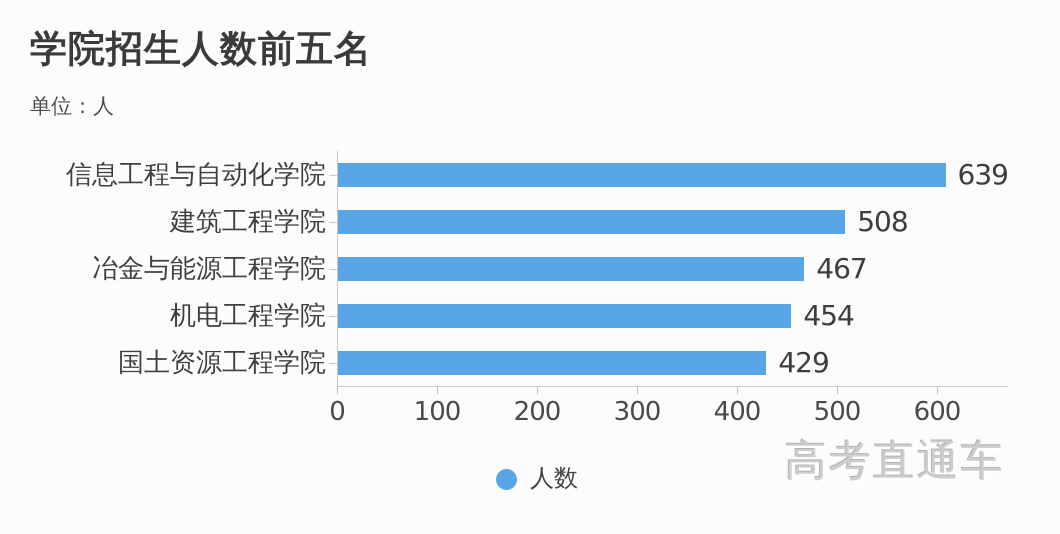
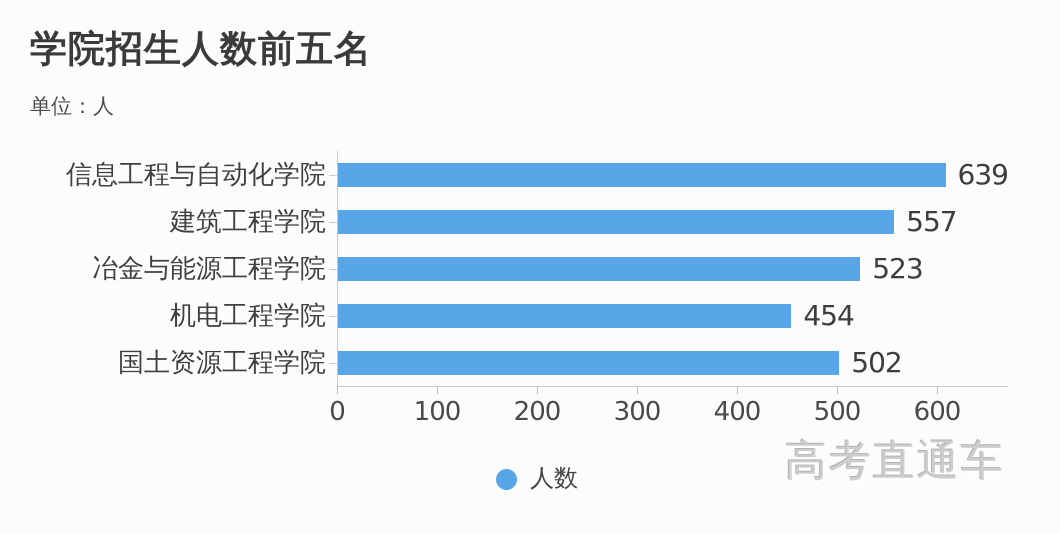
建筑工程学院: 508 -> 557
冶金与能源工程学院: 467 -> 523
国土资源工程学院: 429 -> 502
